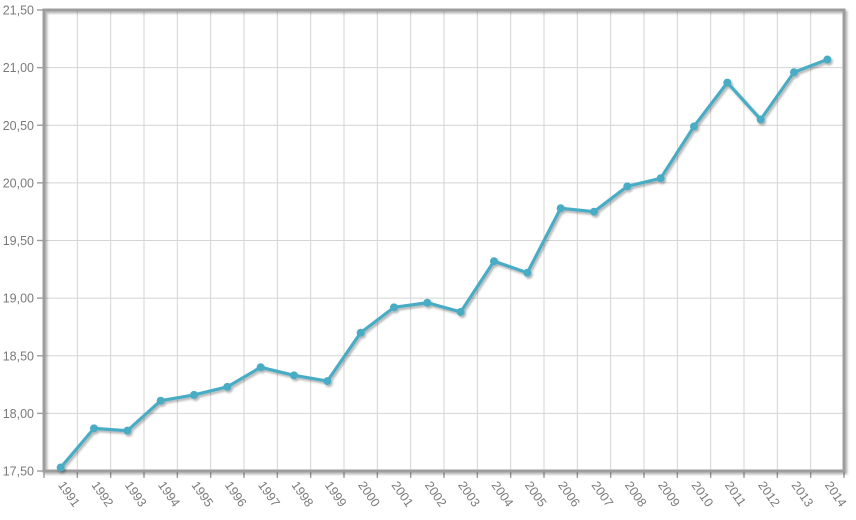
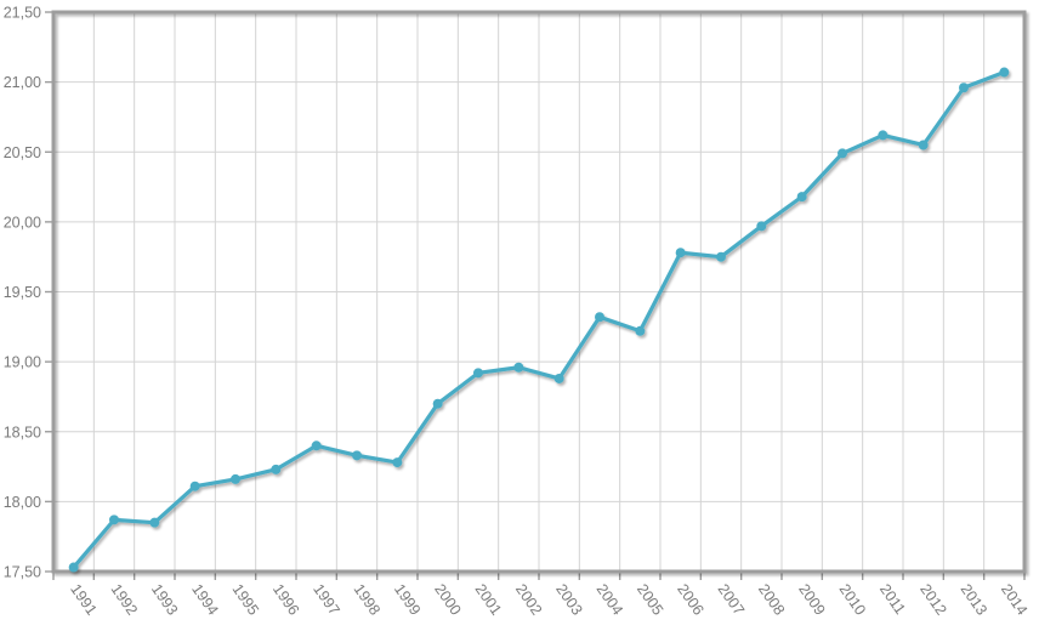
2009: 20,04 -> 20,18
2011: 20,87 -> 20,62
